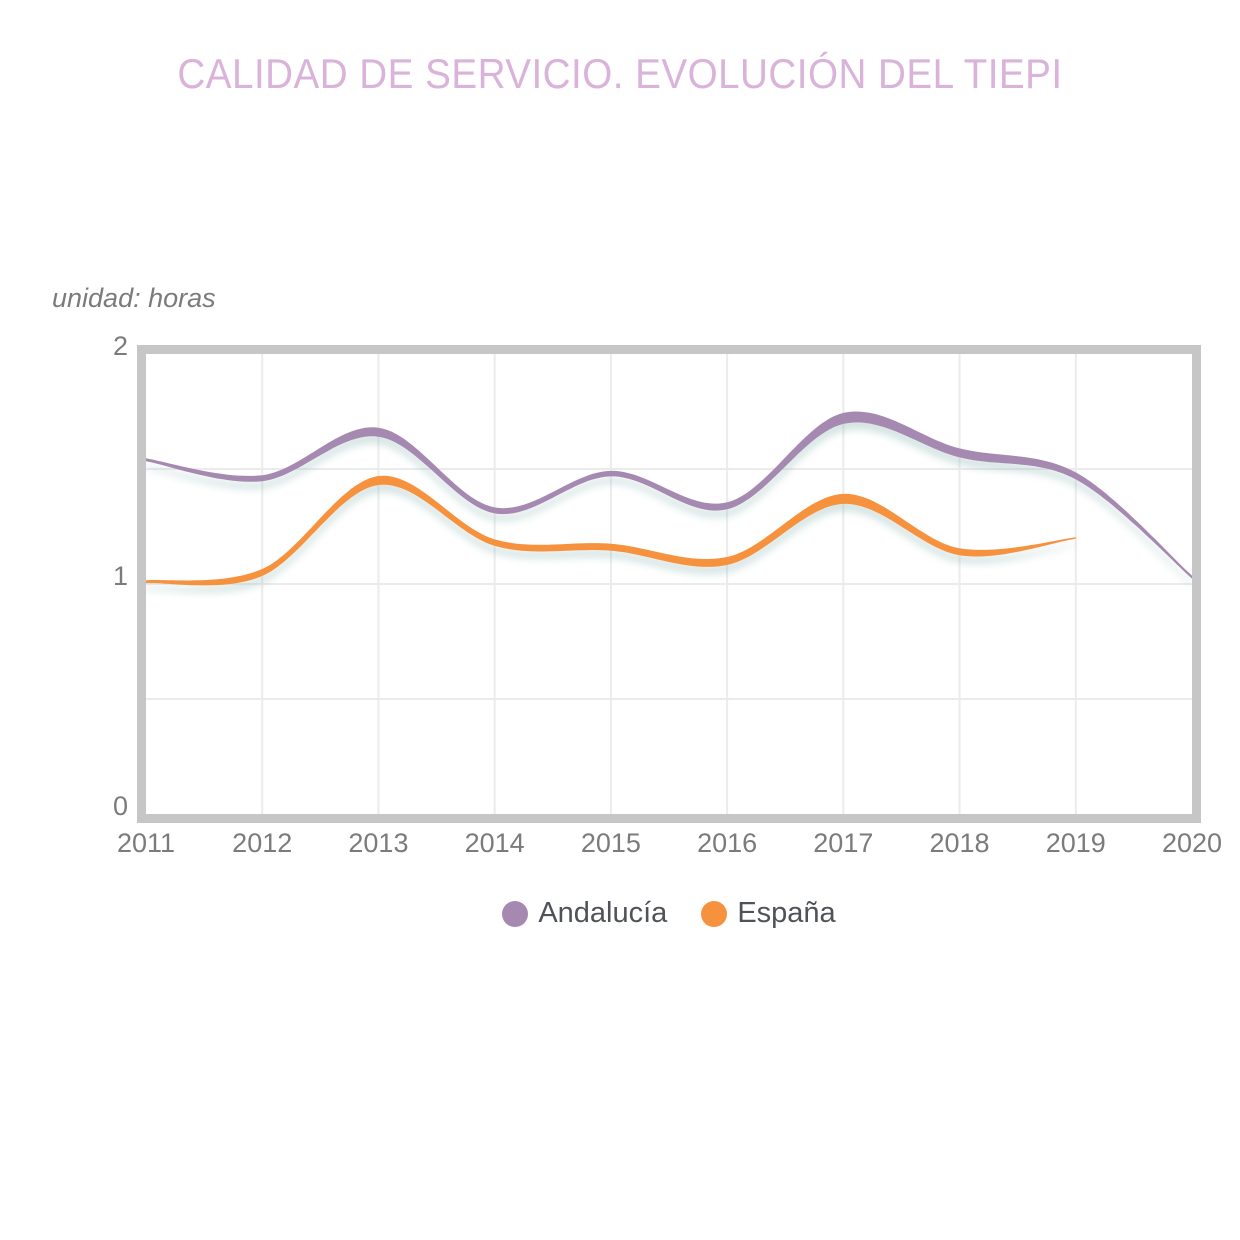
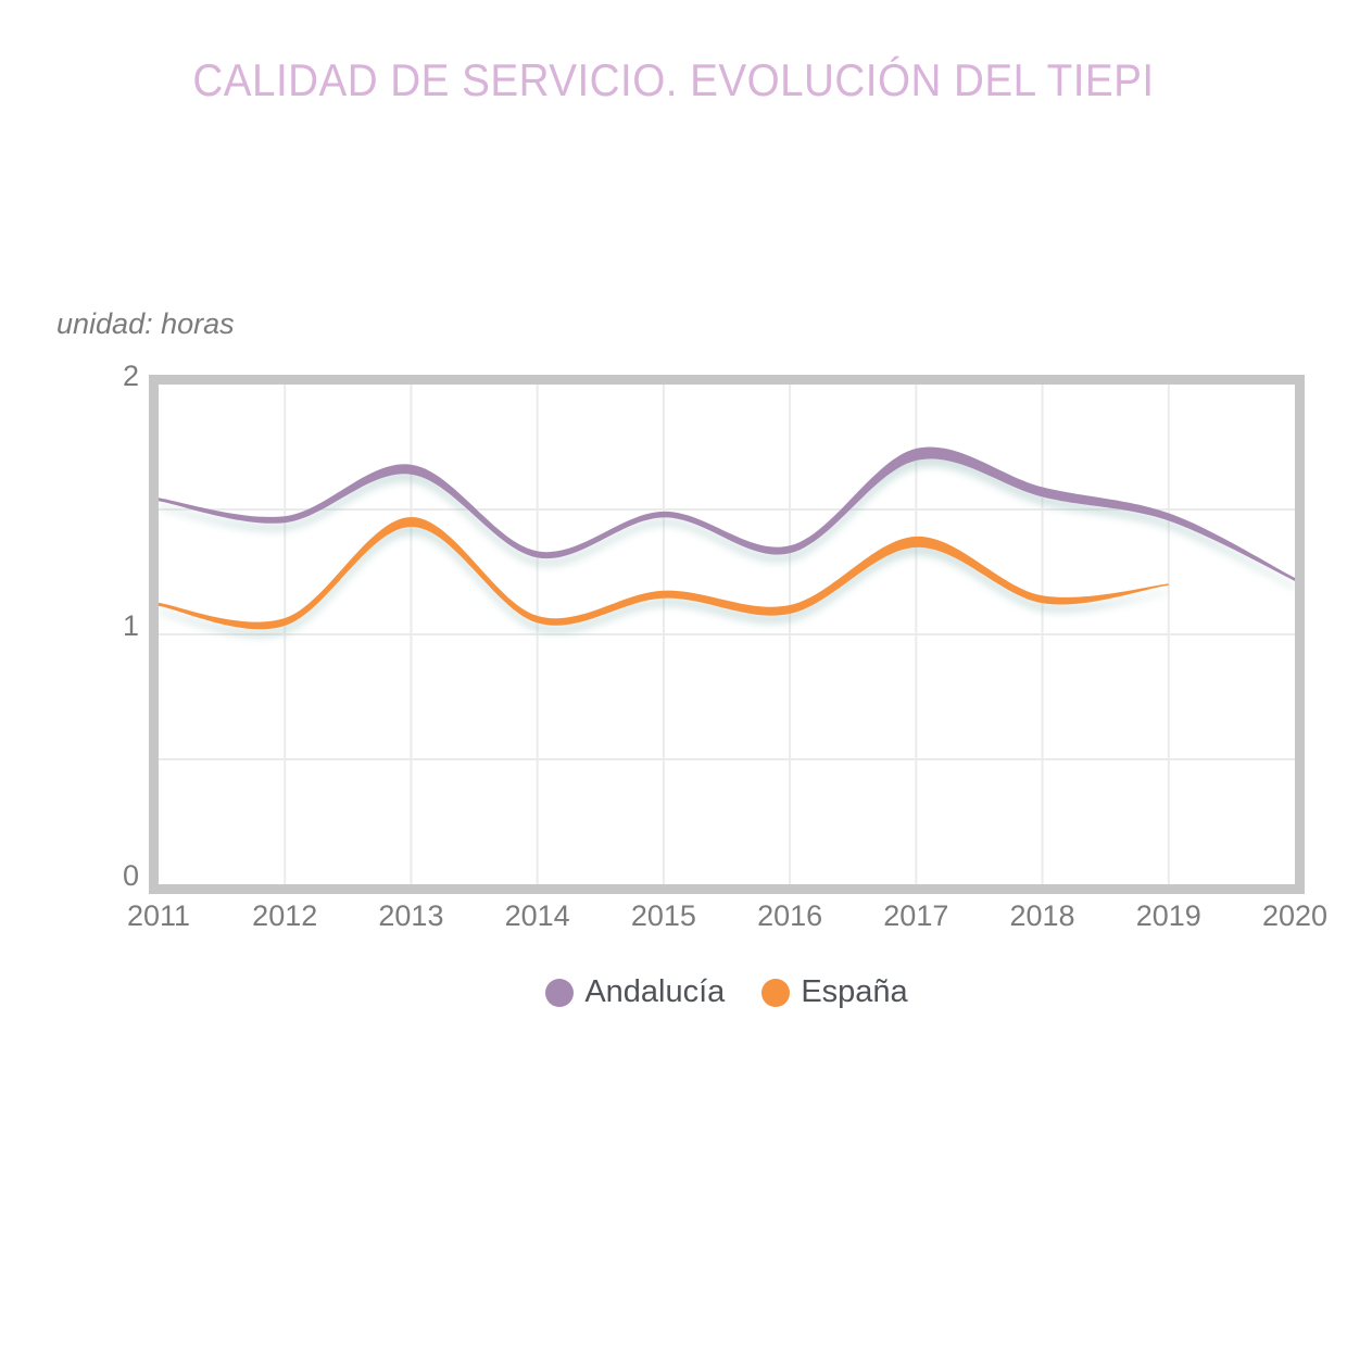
España/2011: 1.01 -> 1.12
España/2014: 1.18 -> 1.06
Andalucía/2020: 1.03 -> 1.22
